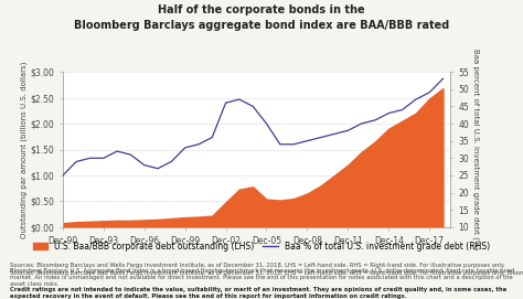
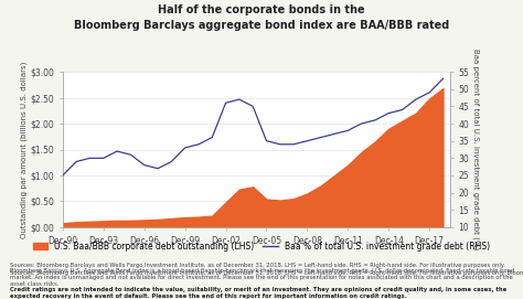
Baa % of total U.S. investment grade debt (RHS)/Dec-05: 40 -> 35
